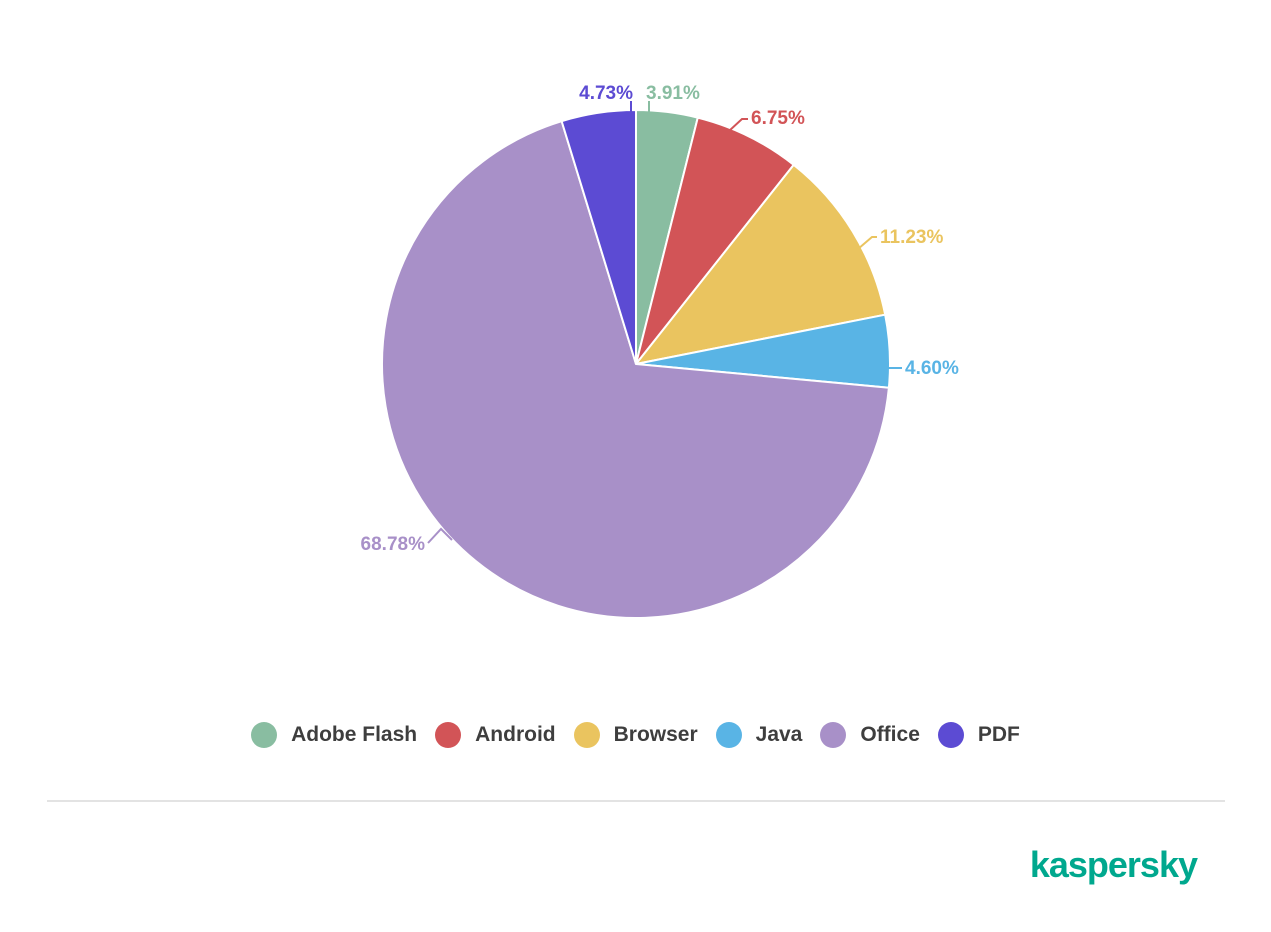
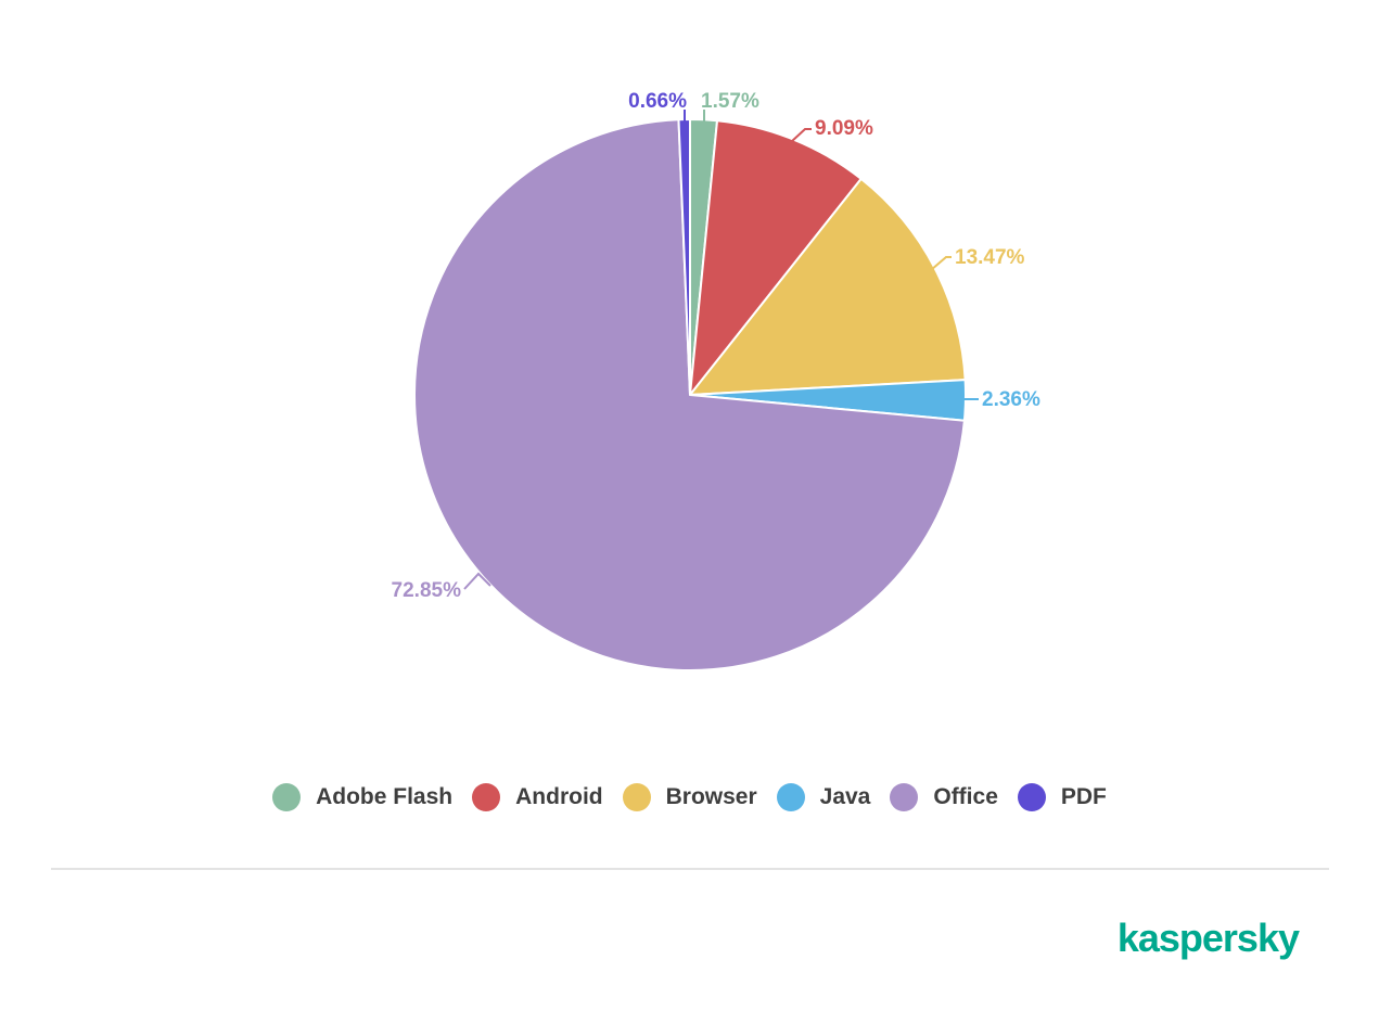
Adobe Flash: 3.91% -> 1.57%
Android: 6.75% -> 9.09%
Browser: 11.23% -> 13.47%
Java: 4.60% -> 2.36%
Office: 68.78% -> 72.85%
PDF: 4.73% -> 0.66%
